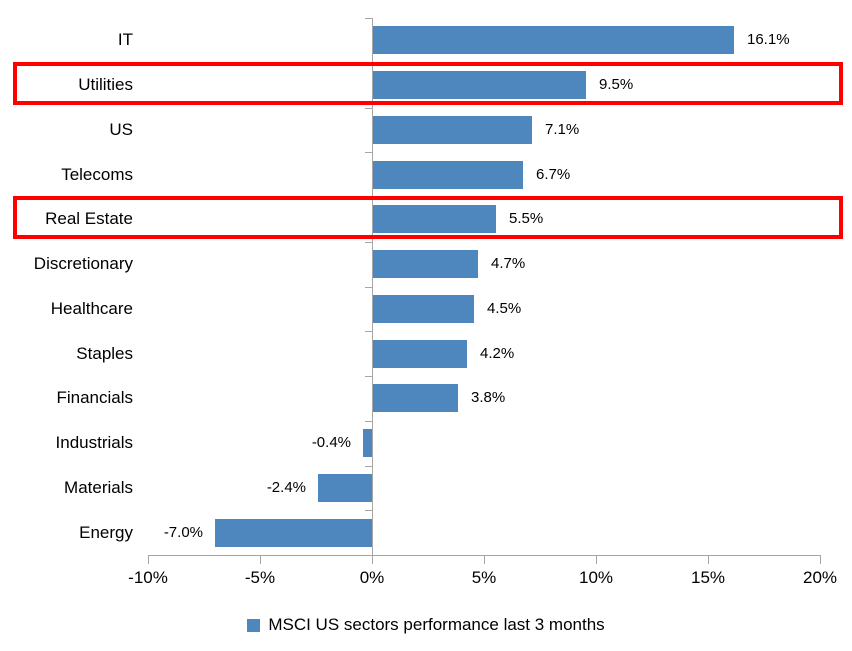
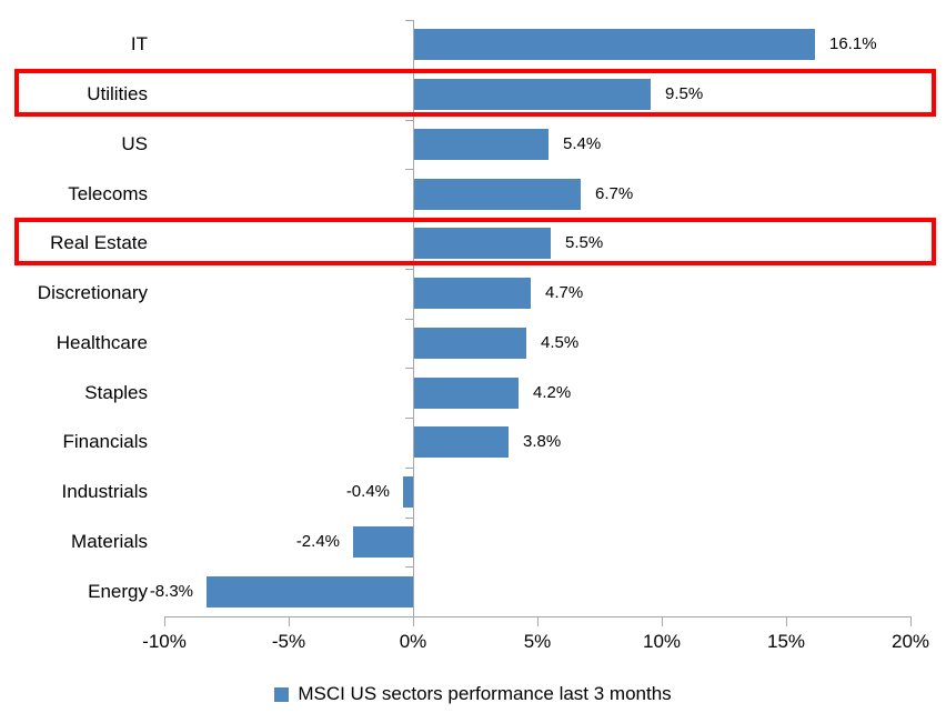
US: 7.1% -> 5.4%
Energy: -7.0% -> -8.3%
